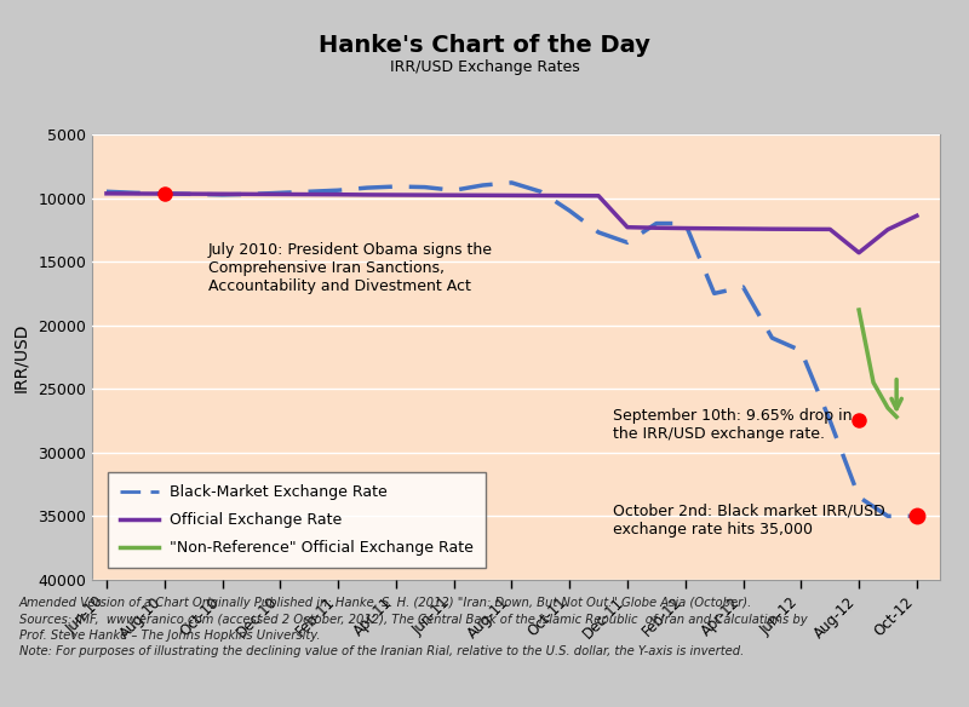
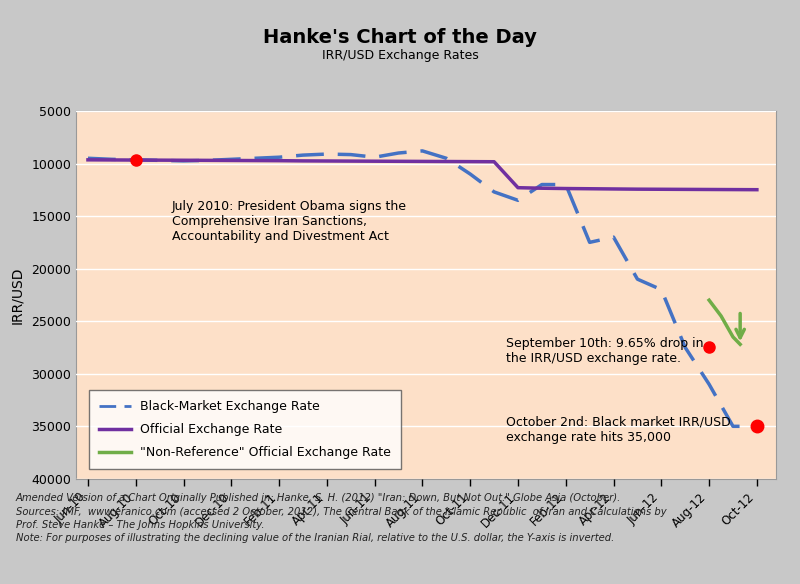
Black-Market Exchange Rate/Aug-12: 33500 -> 31000
Official Exchange Rate/Aug-12: 14300 -> 12500
"Non-Reference" Official Exchange Rate/Aug-12: 18800 -> 23000
Official Exchange Rate/Oct-12: 11400 -> 12500
